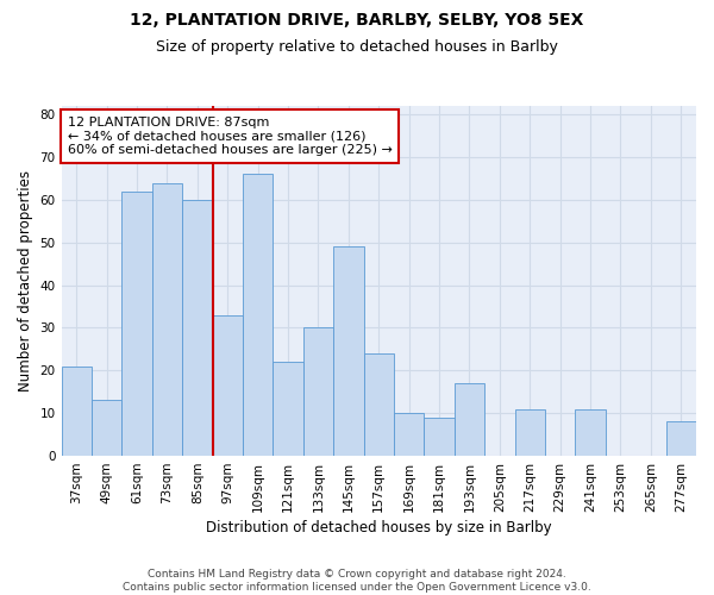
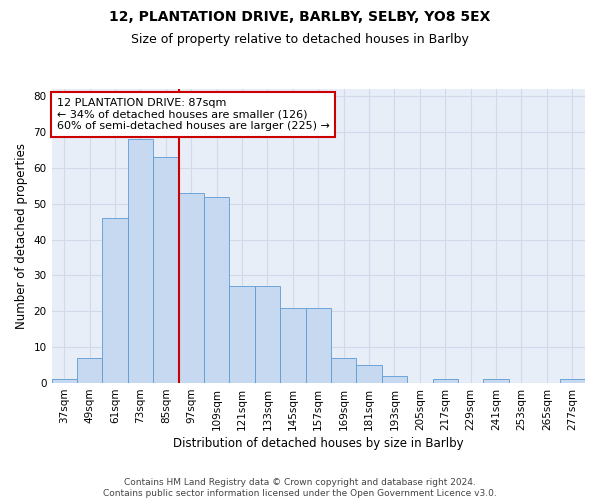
37sqm: 21 -> 1
49sqm: 13 -> 7
61sqm: 62 -> 46
73sqm: 64 -> 68
85sqm: 60 -> 63
97sqm: 33 -> 53
109sqm: 66 -> 52
121sqm: 22 -> 27
133sqm: 30 -> 27
145sqm: 49 -> 21
157sqm: 24 -> 21
169sqm: 10 -> 7
181sqm: 9 -> 5
193sqm: 17 -> 2
217sqm: 11 -> 1
241sqm: 11 -> 1
277sqm: 8 -> 1
